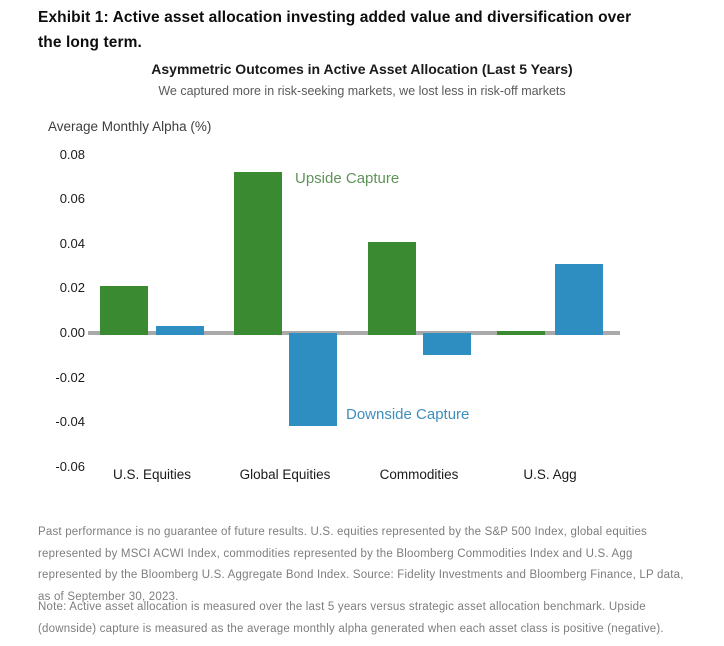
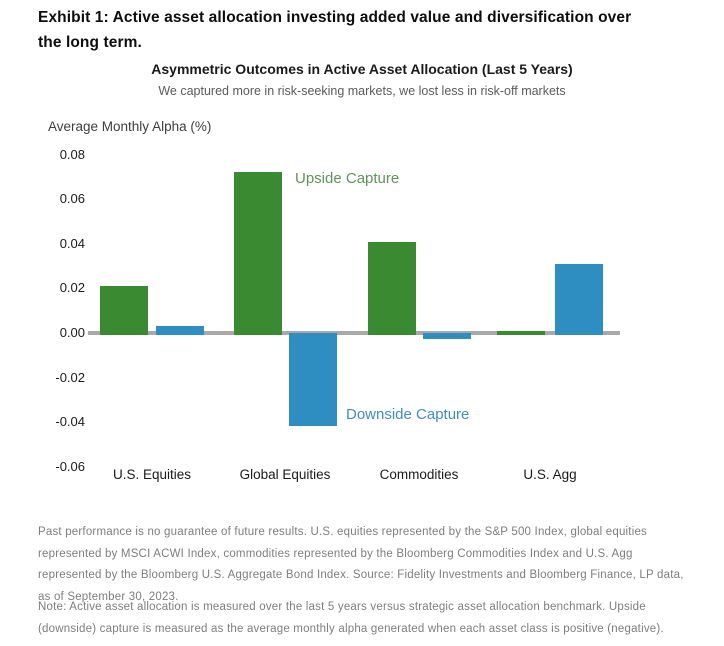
Downside Capture/Commodities: -0.009 -> -0.002
